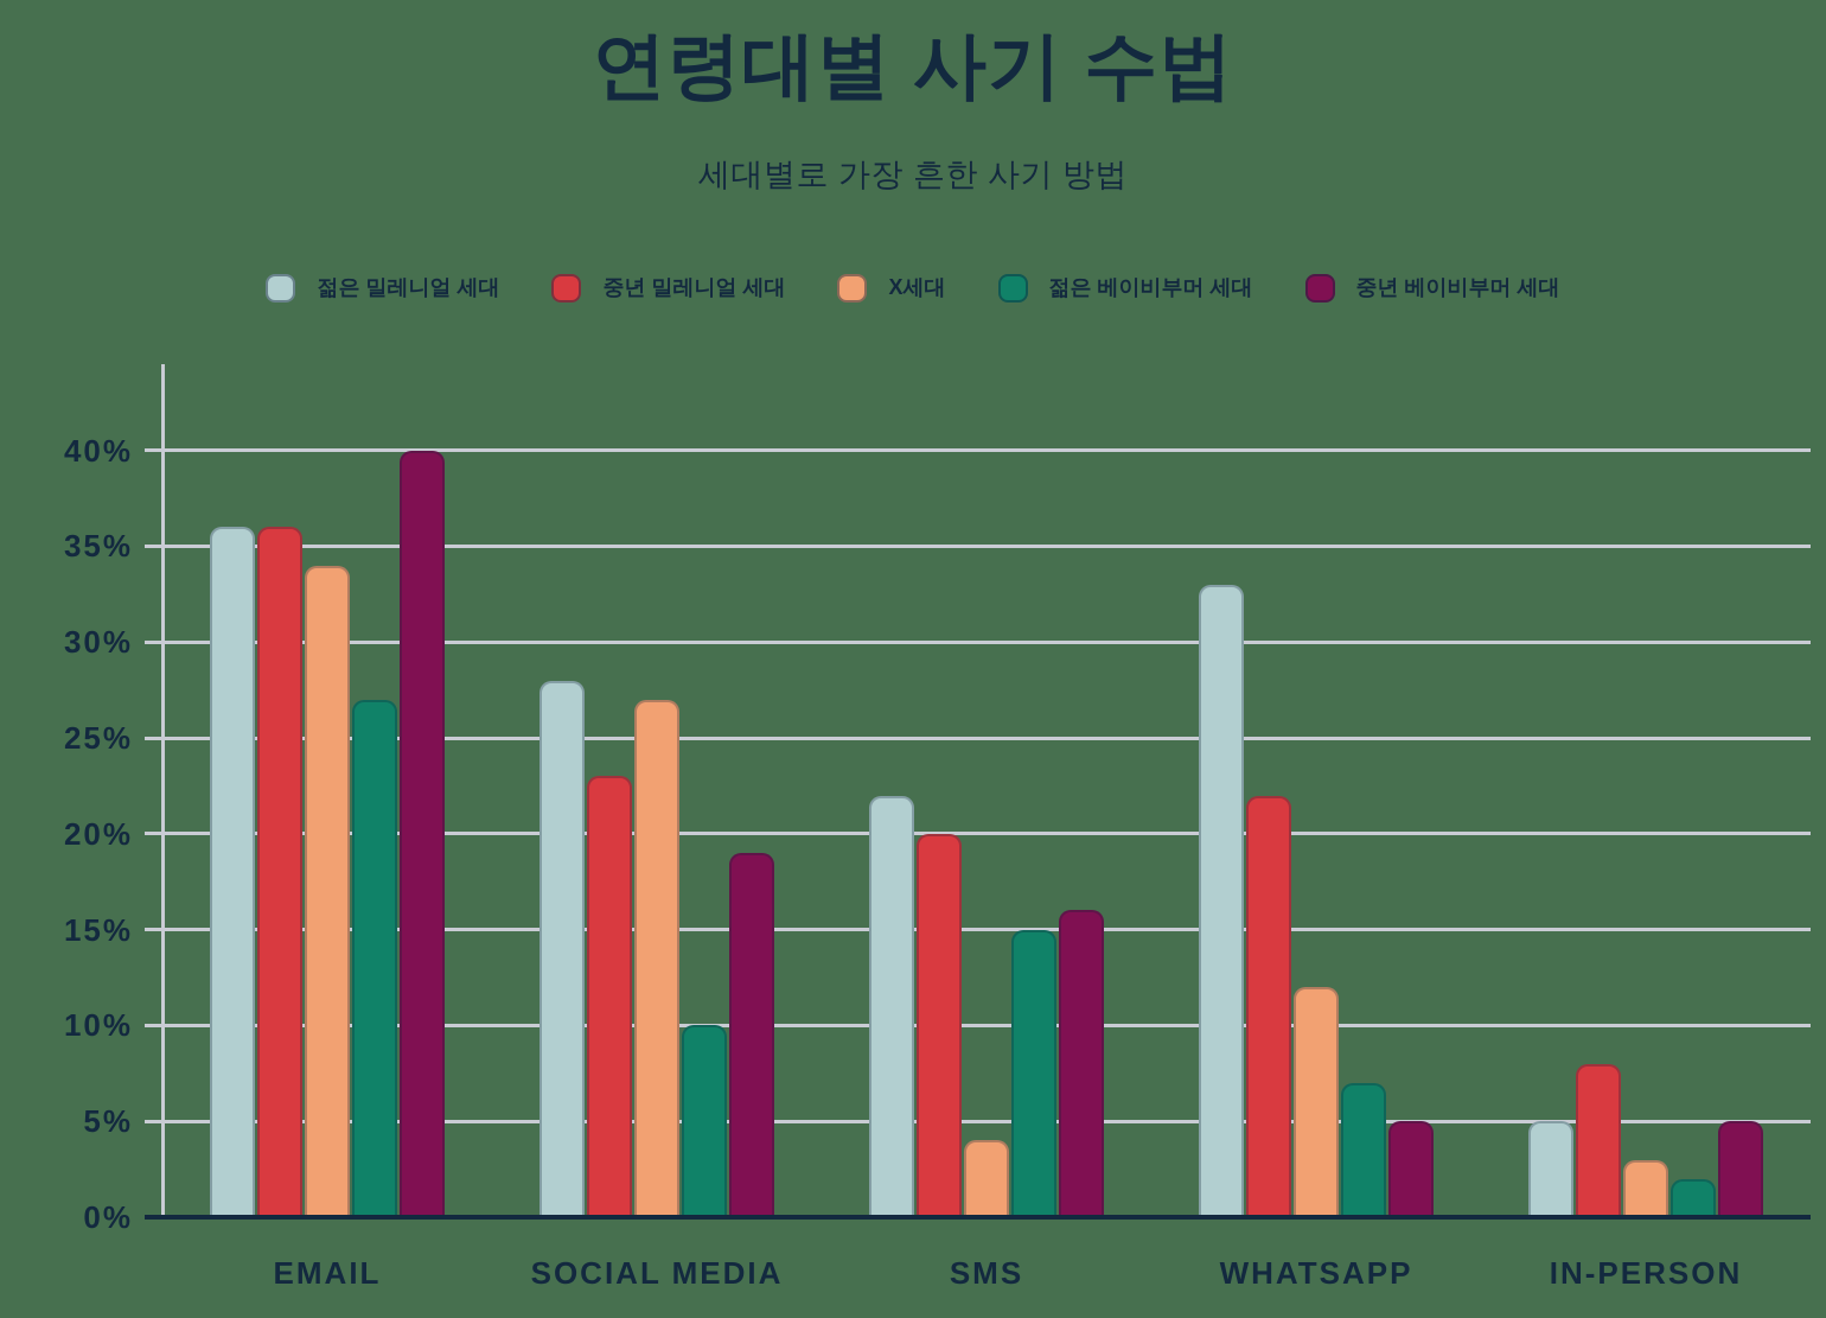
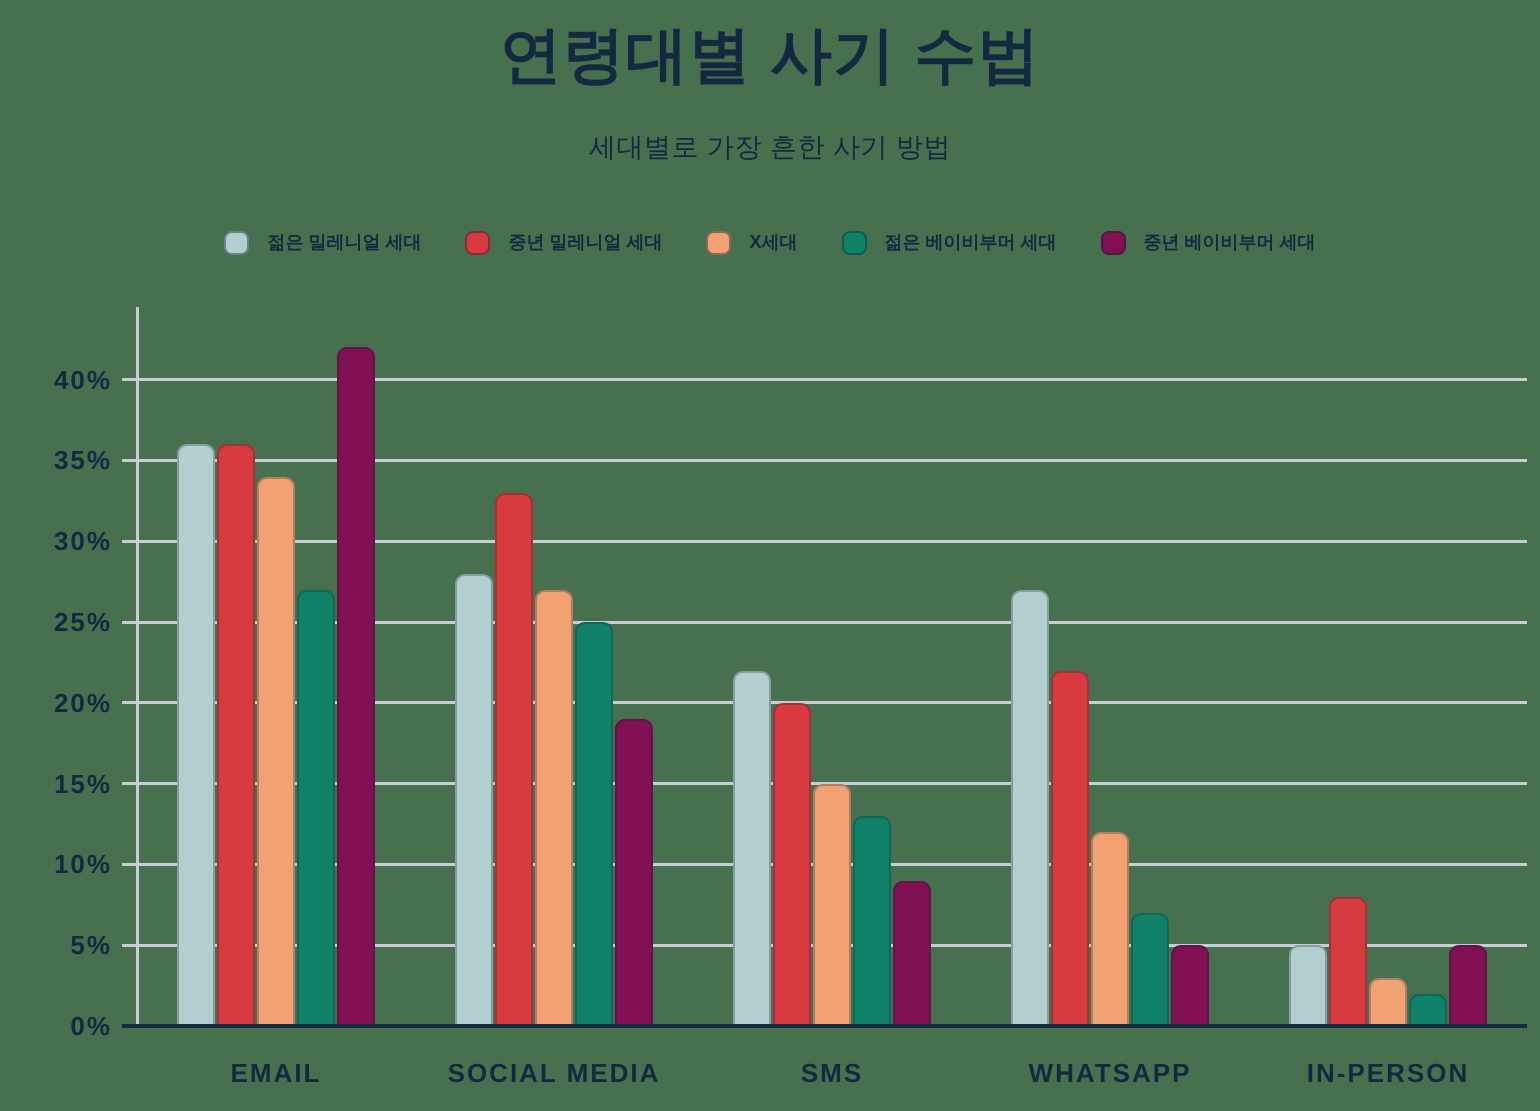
중년 베이비부머 세대/EMAIL: 40% -> 42%
중년 밀레니얼 세대/SOCIAL MEDIA: 23% -> 33%
젊은 베이비부머 세대/SOCIAL MEDIA: 10% -> 25%
X세대/SMS: 4% -> 15%
젊은 베이비부머 세대/SMS: 15% -> 13%
중년 베이비부머 세대/SMS: 16% -> 9%
젊은 밀레니얼 세대/WHATSAPP: 33% -> 27%
